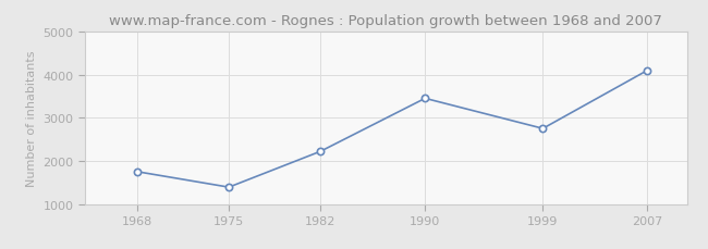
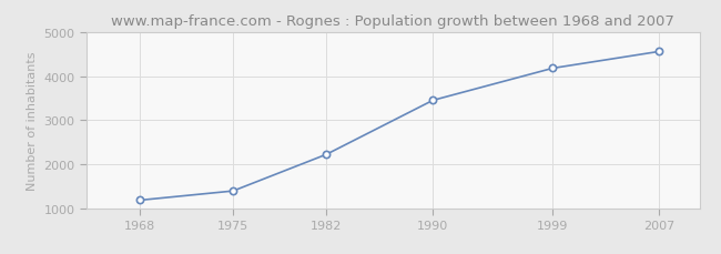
1968: 1750 -> 1180
1999: 2750 -> 4180
2007: 4100 -> 4560
